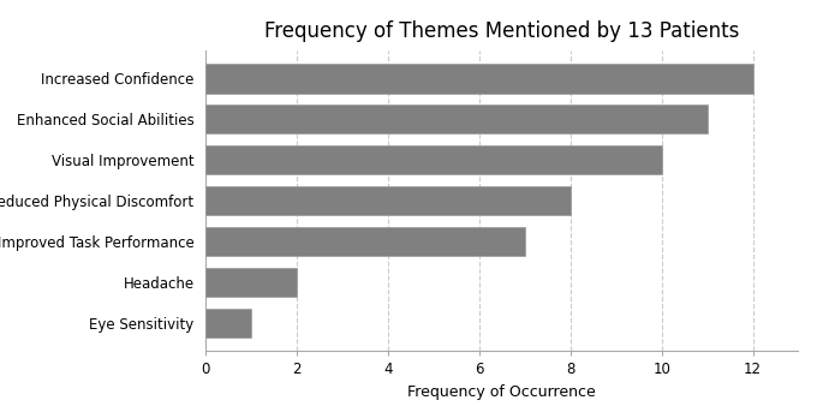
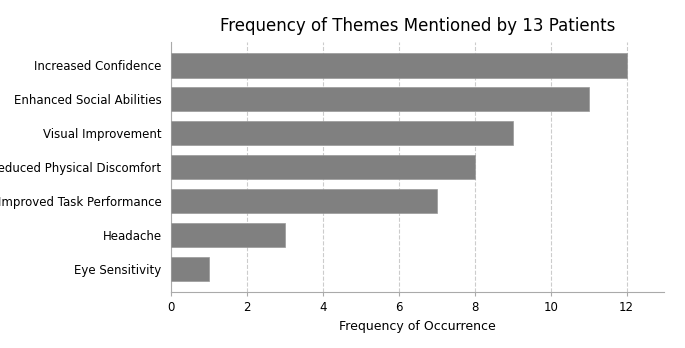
Visual Improvement: 10 -> 9
Headache: 2 -> 3
